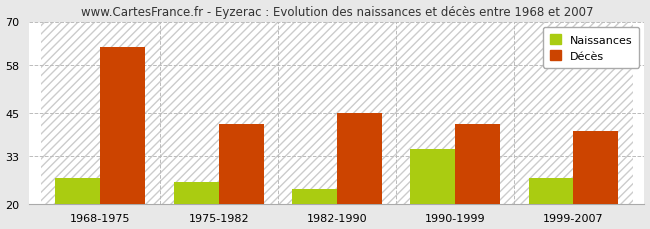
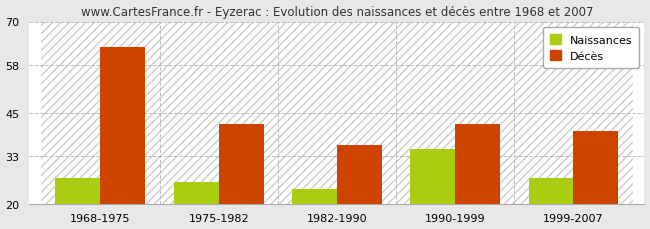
Décès/1982-1990: 45 -> 36
